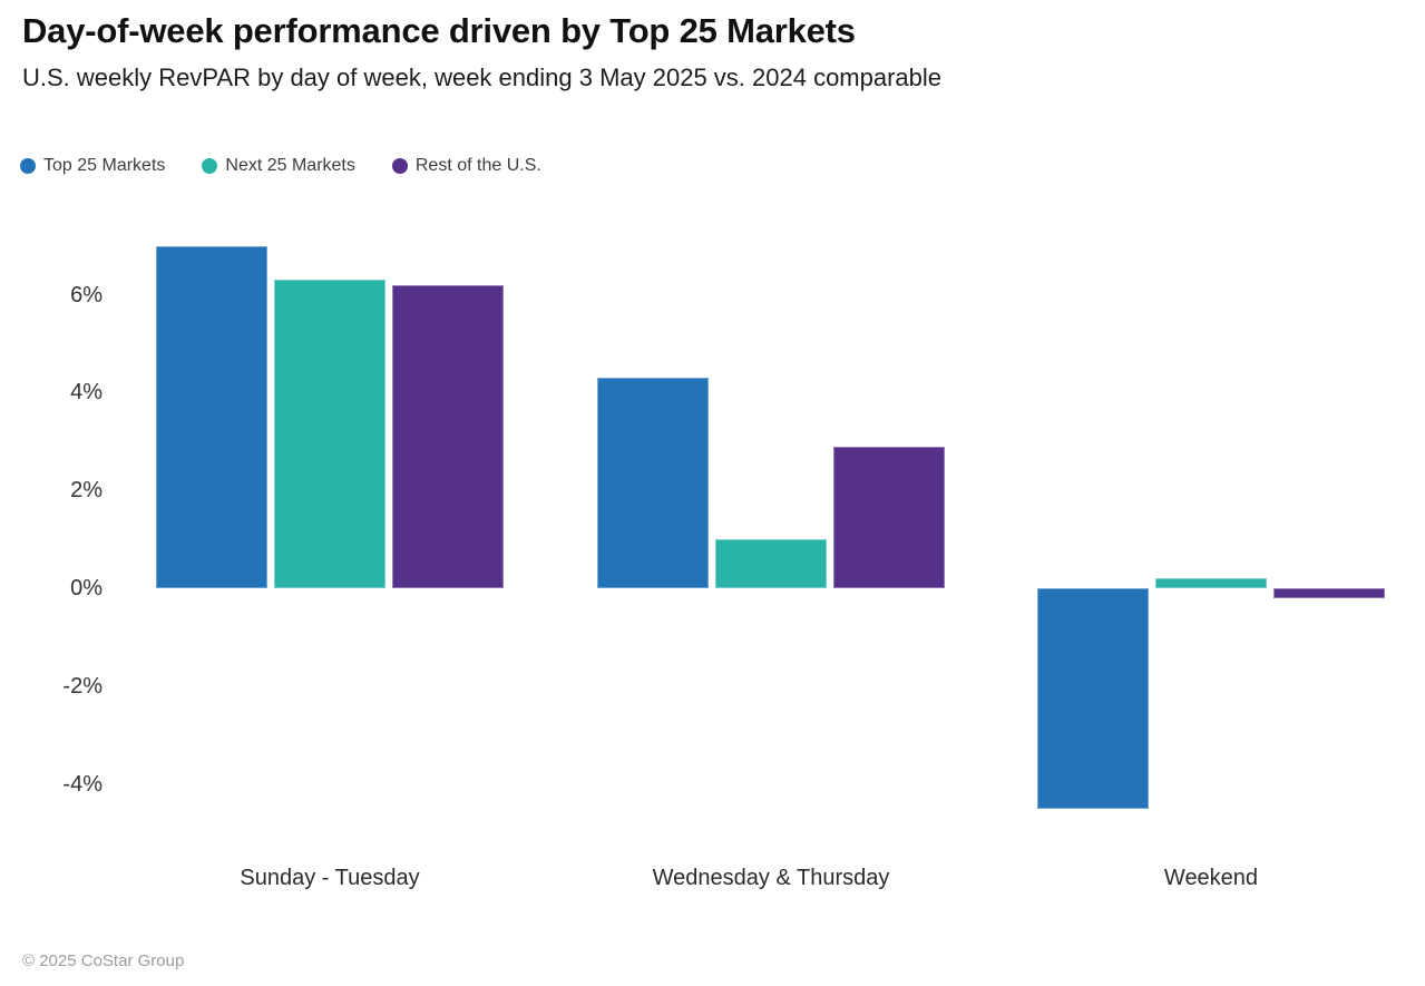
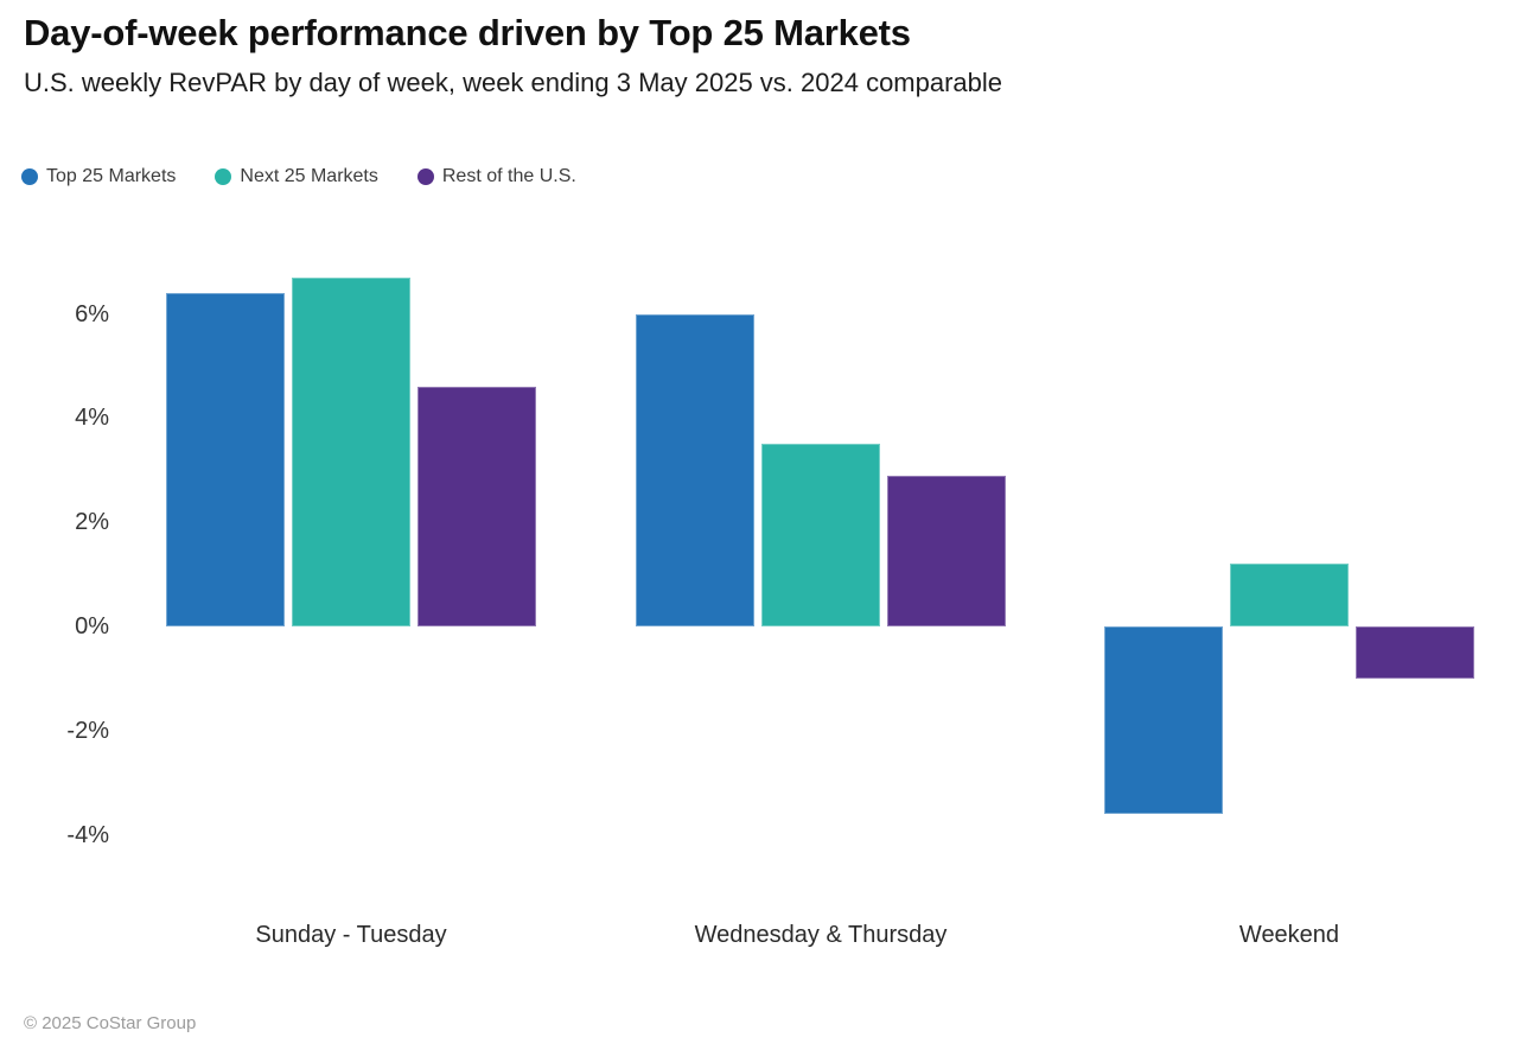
Top 25 Markets/Sunday - Tuesday: 7.0% -> 6.4%
Next 25 Markets/Sunday - Tuesday: 6.3% -> 6.7%
Rest of the U.S./Sunday - Tuesday: 6.2% -> 4.6%
Top 25 Markets/Wednesday & Thursday: 4.3% -> 6.0%
Next 25 Markets/Wednesday & Thursday: 1.0% -> 3.5%
Top 25 Markets/Weekend: -4.5% -> -3.6%
Next 25 Markets/Weekend: 0.2% -> 1.2%
Rest of the U.S./Weekend: -0.2% -> -1.0%
